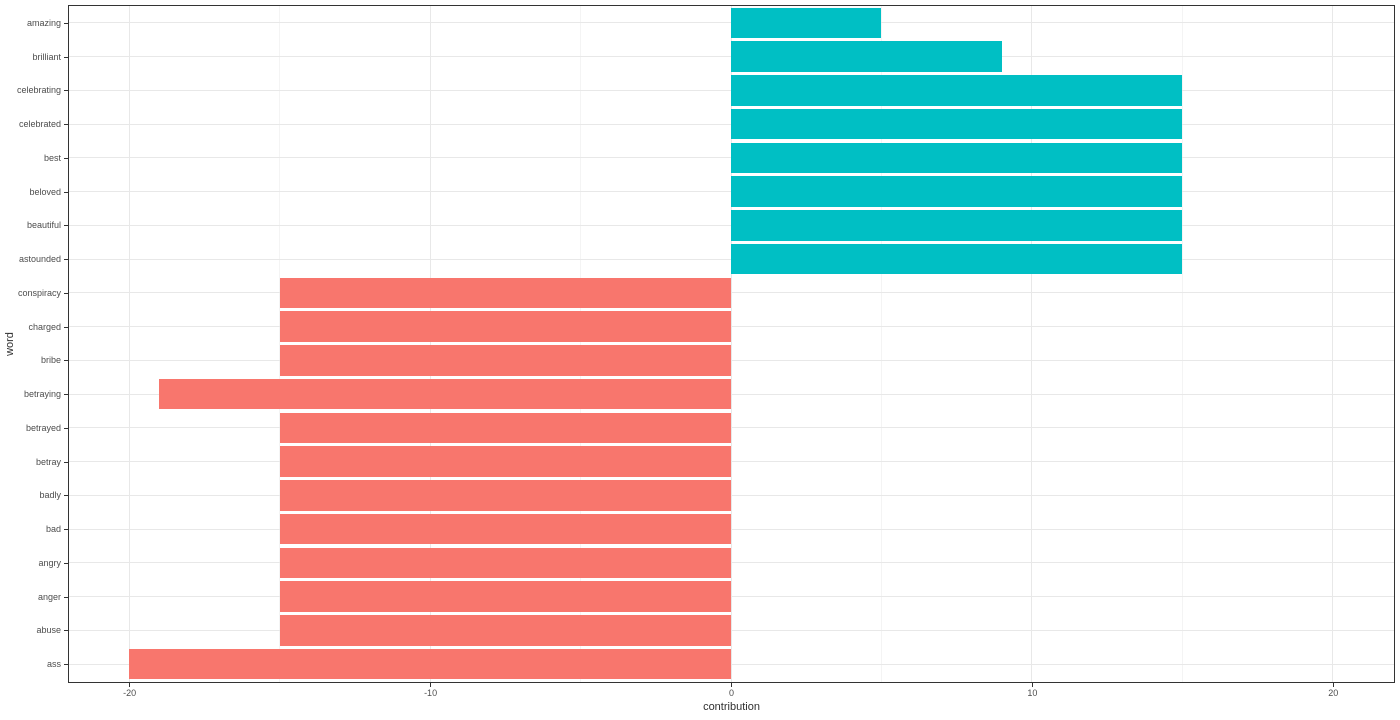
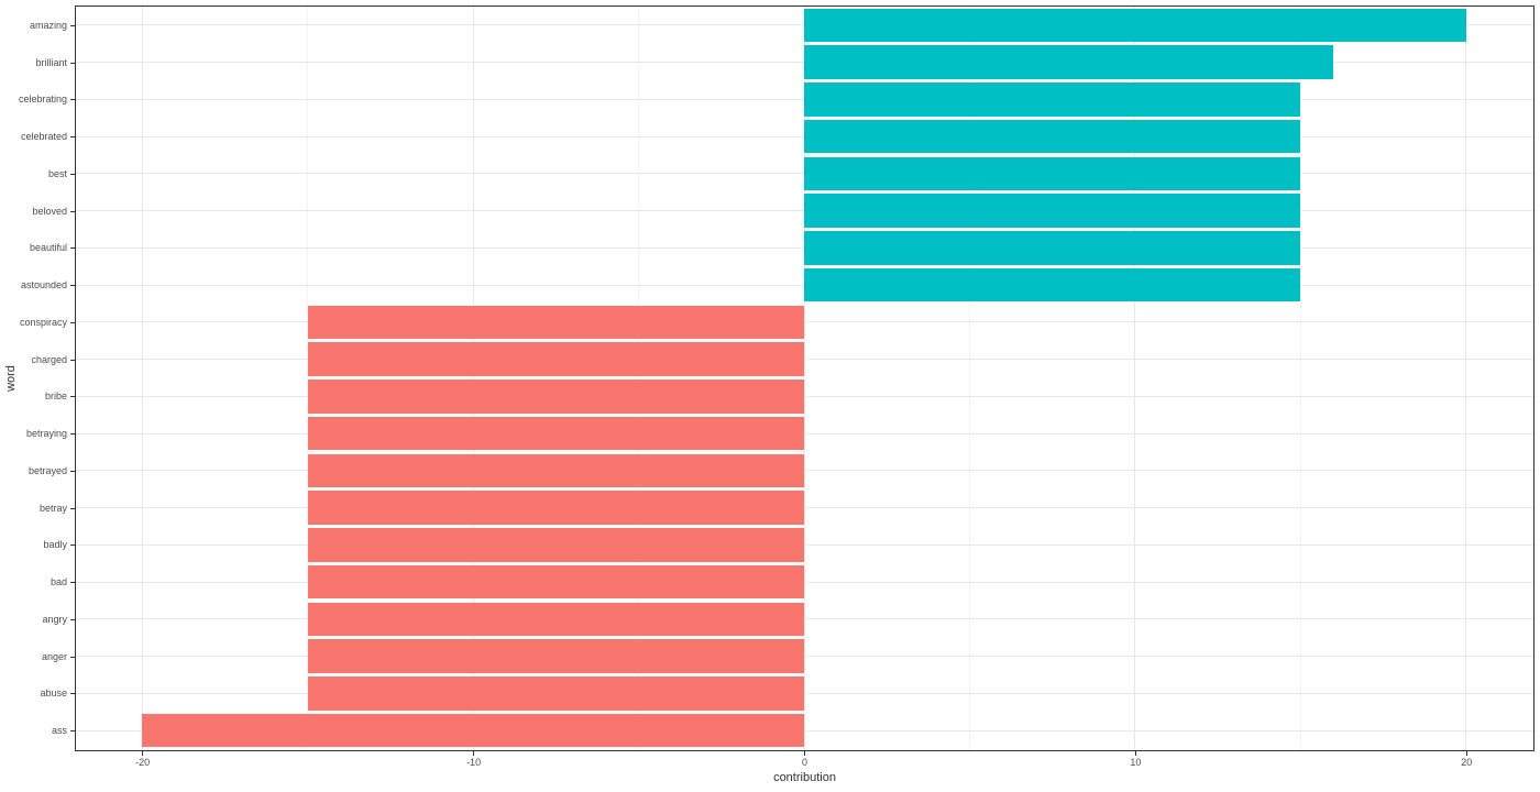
amazing: 5 -> 20
brilliant: 9 -> 16
betraying: -19 -> -15
